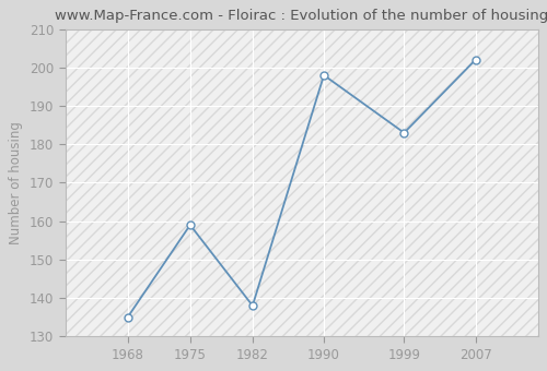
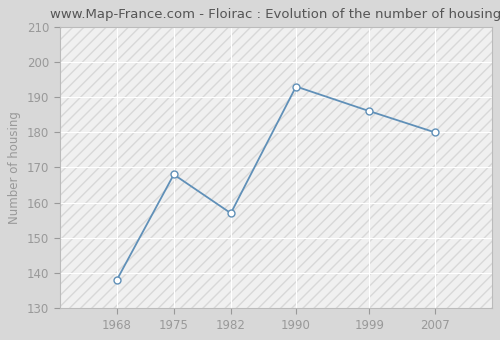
1968: 135 -> 138
1975: 159 -> 168
1982: 138 -> 157
1990: 198 -> 193
1999: 183 -> 186
2007: 202 -> 180
